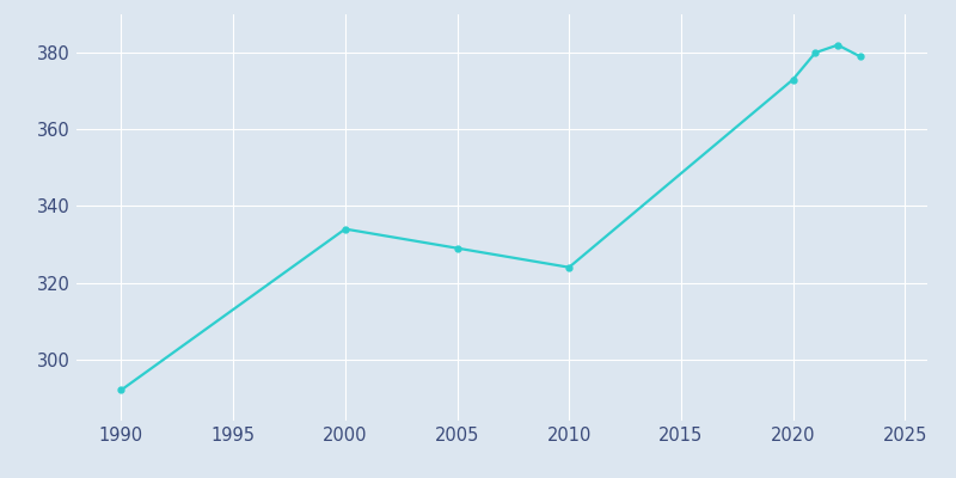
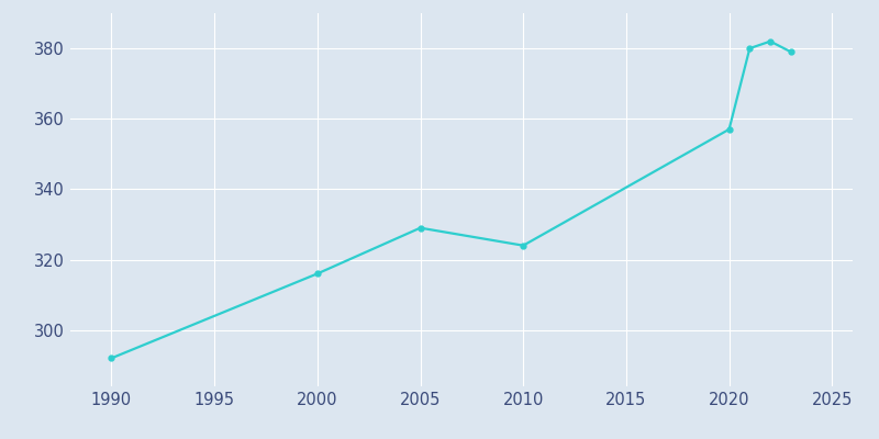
2000: 334 -> 316
2020: 373 -> 357
